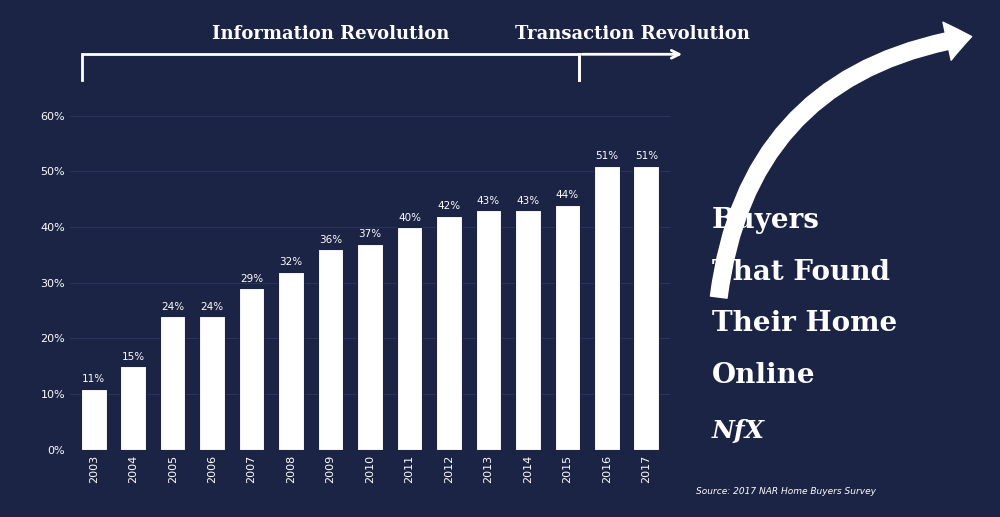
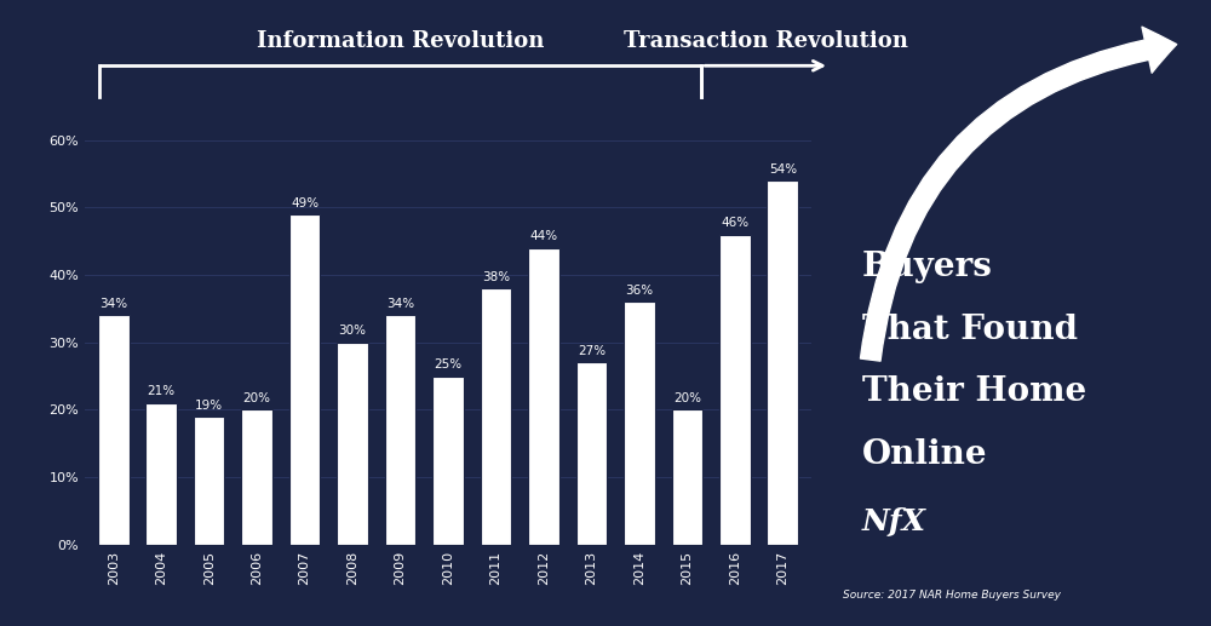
2003: 11% -> 34%
2004: 15% -> 21%
2005: 24% -> 19%
2006: 24% -> 20%
2007: 29% -> 49%
2008: 32% -> 30%
2009: 36% -> 34%
2010: 37% -> 25%
2011: 40% -> 38%
2012: 42% -> 44%
2013: 43% -> 27%
2014: 43% -> 36%
2015: 44% -> 20%
2016: 51% -> 46%
2017: 51% -> 54%
